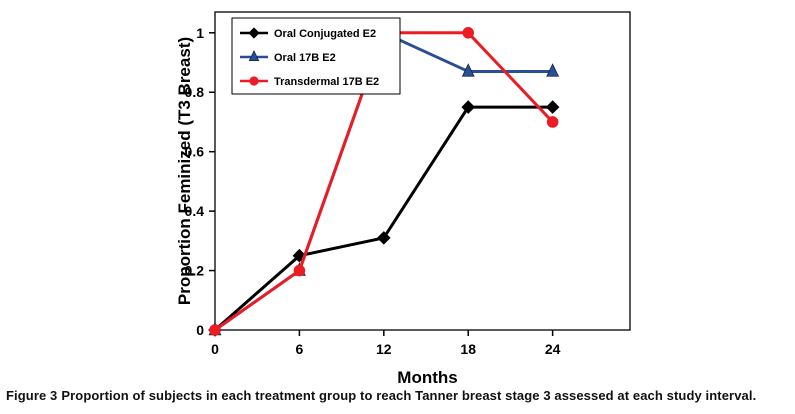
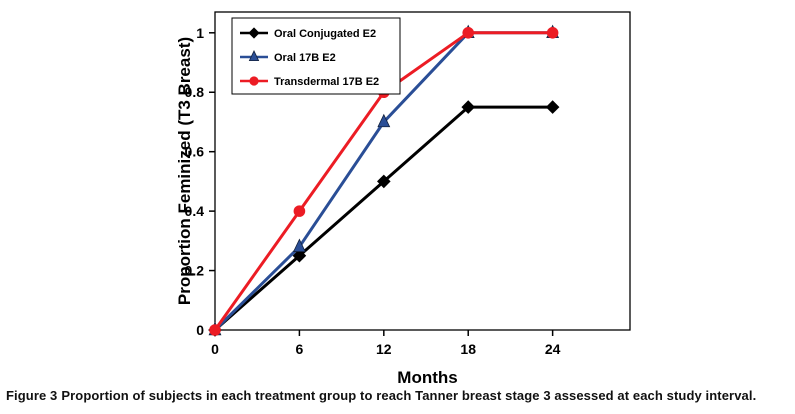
Oral 17B E2/6: 0.20 -> 0.28
Transdermal 17B E2/6: 0.2 -> 0.4
Oral Conjugated E2/12: 0.31 -> 0.50
Oral 17B E2/12: 1.00 -> 0.70
Transdermal 17B E2/12: 1.0 -> 0.8
Oral 17B E2/18: 0.87 -> 1.00
Oral 17B E2/24: 0.87 -> 1.00
Transdermal 17B E2/24: 0.7 -> 1.0
